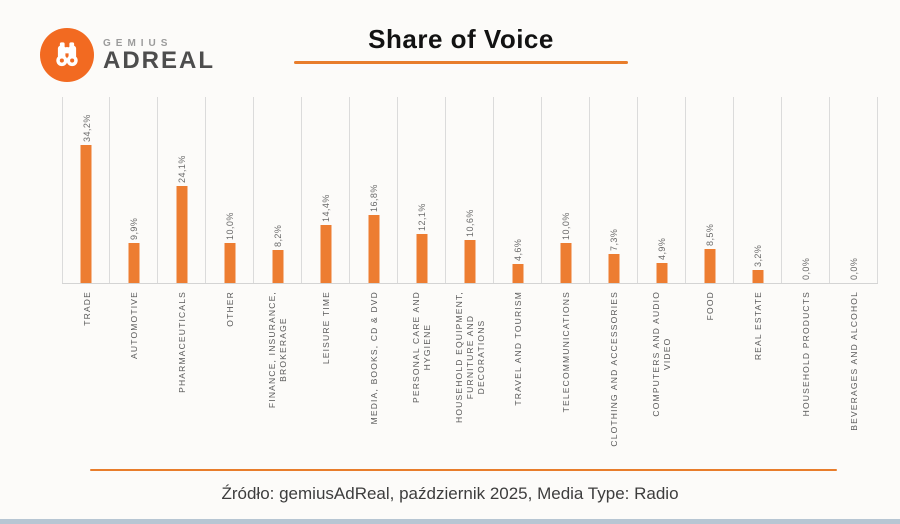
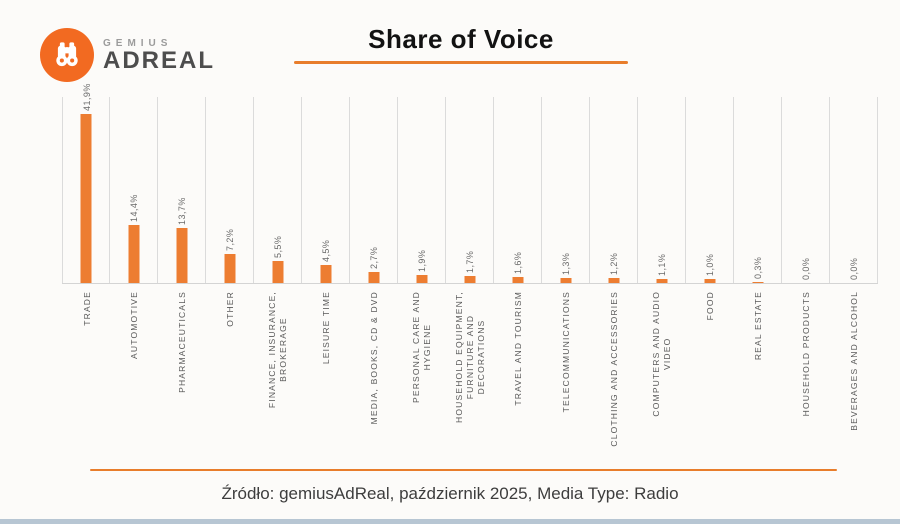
TRADE: 34,2% -> 41,9%
AUTOMOTIVE: 9,9% -> 14,4%
PHARMACEUTICALS: 24,1% -> 13,7%
OTHER: 10,0% -> 7,2%
FINANCE, INSURANCE, BROKERAGE: 8,2% -> 5,5%
LEISURE TIME: 14,4% -> 4,5%
MEDIA, BOOKS, CD & DVD: 16,8% -> 2,7%
PERSONAL CARE AND HYGIENE: 12,1% -> 1,9%
HOUSEHOLD EQUIPMENT, FURNITURE AND DECORATIONS: 10,6% -> 1,7%
TRAVEL AND TOURISM: 4,6% -> 1,6%
TELECOMMUNICATIONS: 10,0% -> 1,3%
CLOTHING AND ACCESSORIES: 7,3% -> 1,2%
COMPUTERS AND AUDIO VIDEO: 4,9% -> 1,1%
FOOD: 8,5% -> 1,0%
REAL ESTATE: 3,2% -> 0,3%
